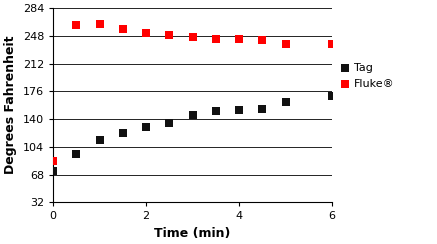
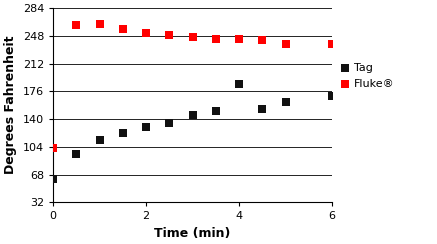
Tag/0: 73 -> 62
Fluke®/0: 86 -> 102
Tag/4: 152 -> 186
